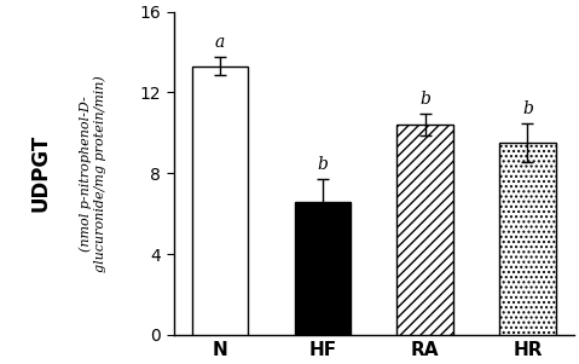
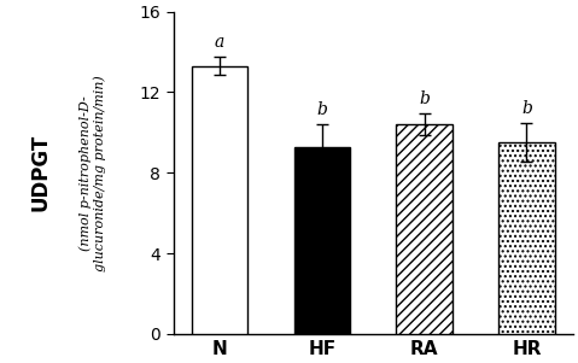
HF: 6.6 -> 9.3
